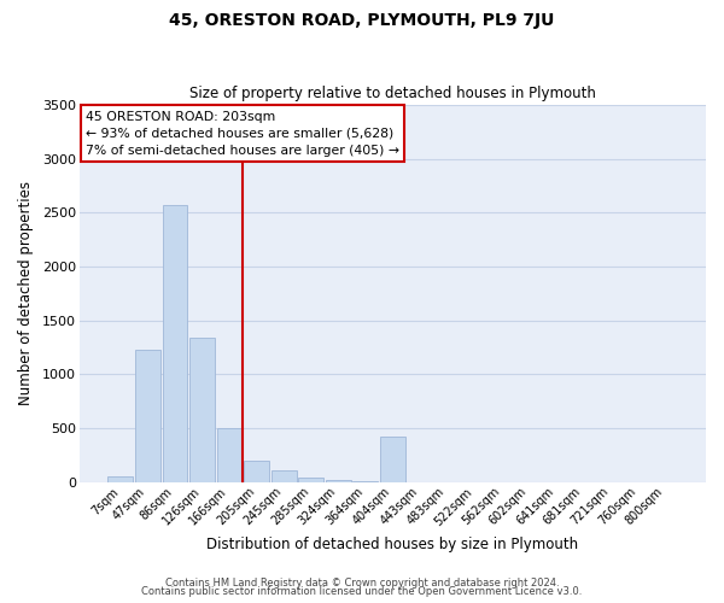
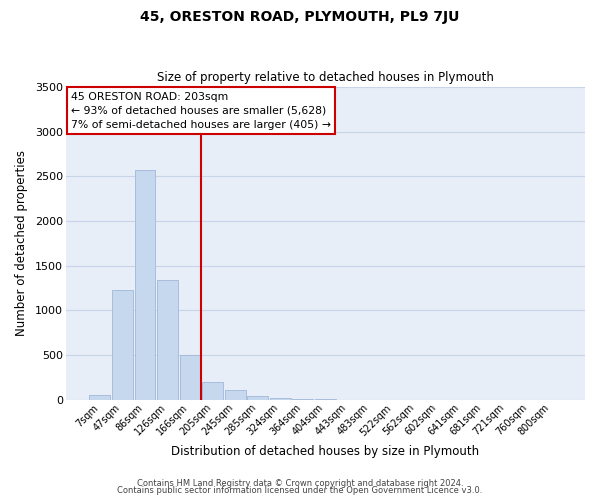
404sqm: 420 -> 0
